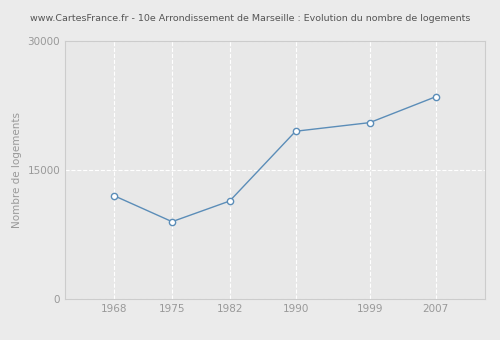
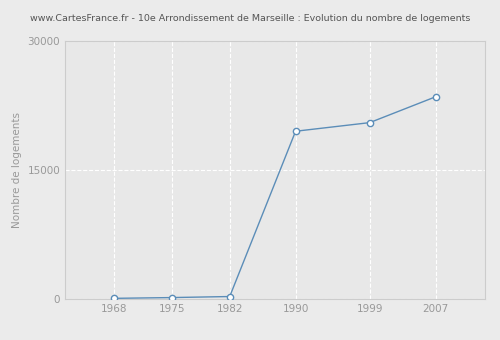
1968: 12000 -> 100
1975: 9000 -> 200
1982: 11400 -> 300
